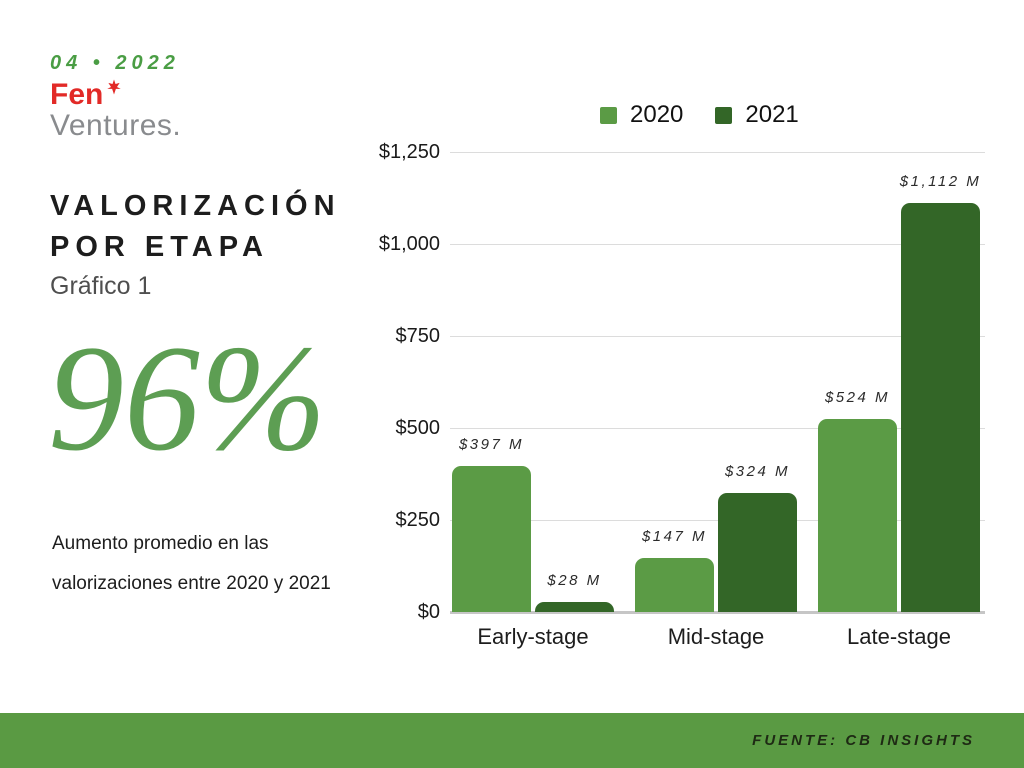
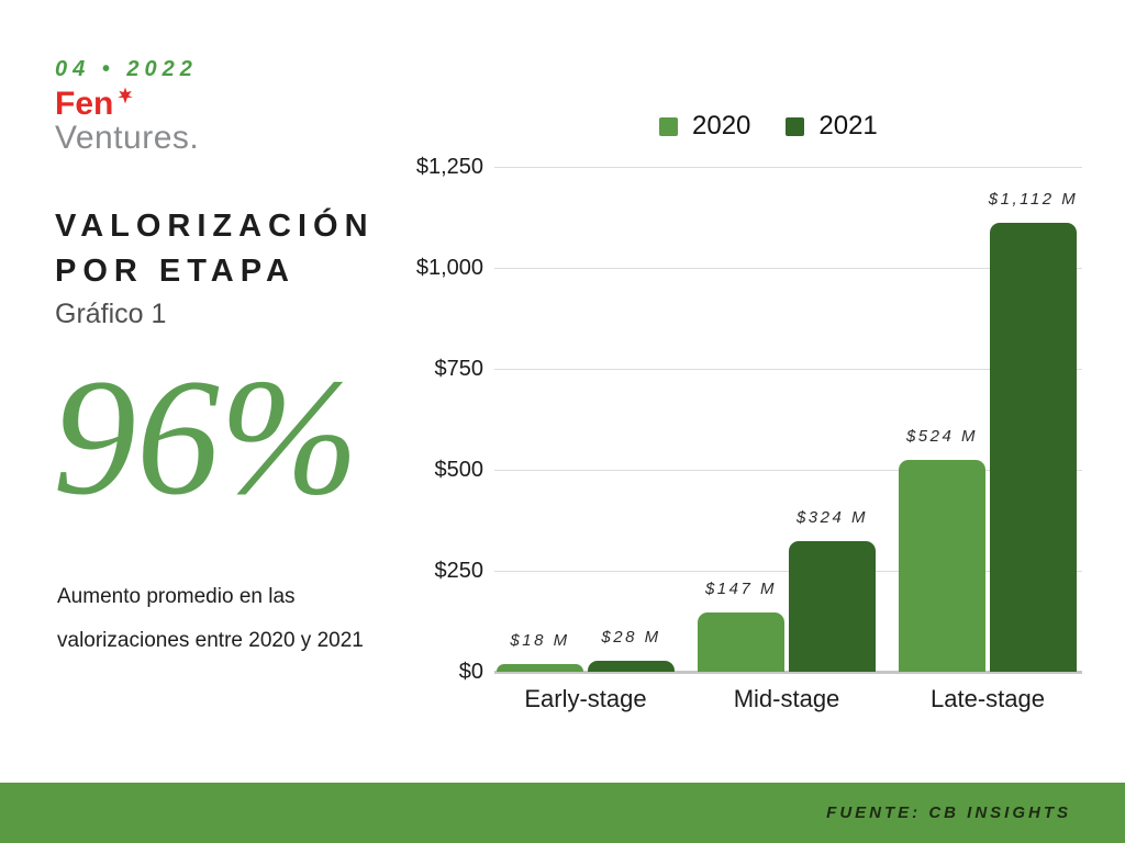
2020/Early-stage: $397 -> $18
